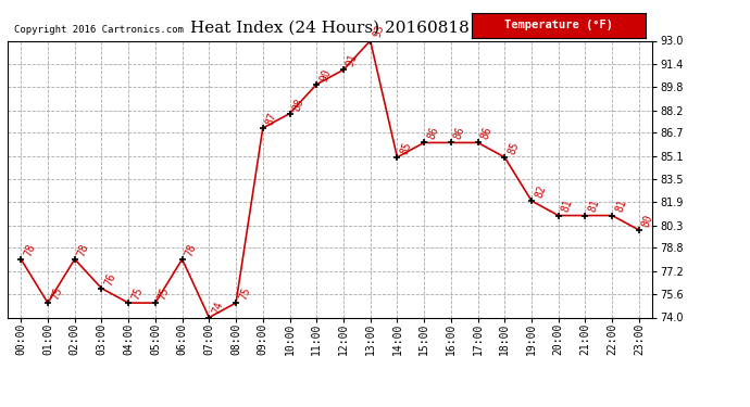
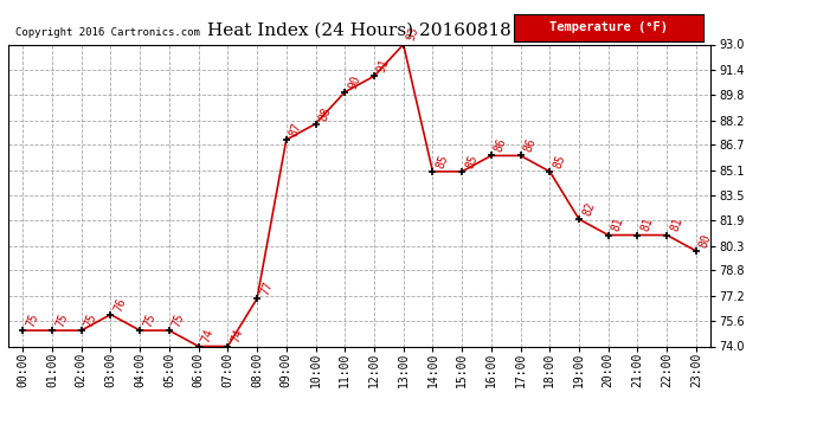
00:00: 78 -> 75
02:00: 78 -> 75
06:00: 78 -> 74
08:00: 75 -> 77
15:00: 86 -> 85
